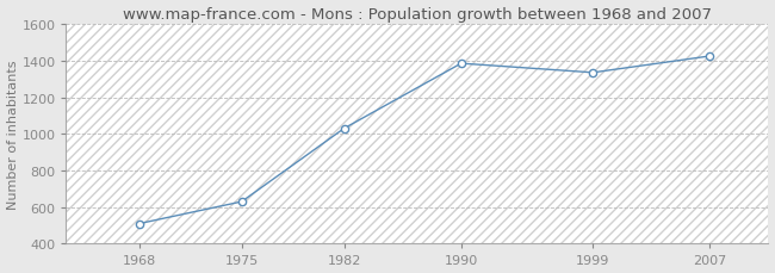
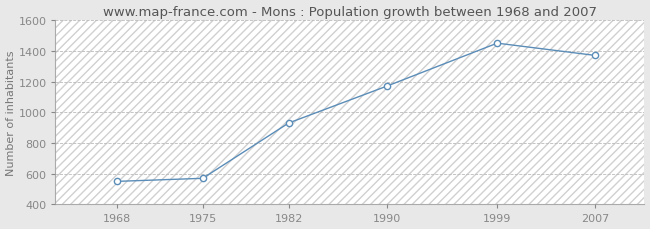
1968: 510 -> 550
1975: 630 -> 570
1982: 1030 -> 930
1990: 1380 -> 1170
1999: 1340 -> 1450
2007: 1420 -> 1370
